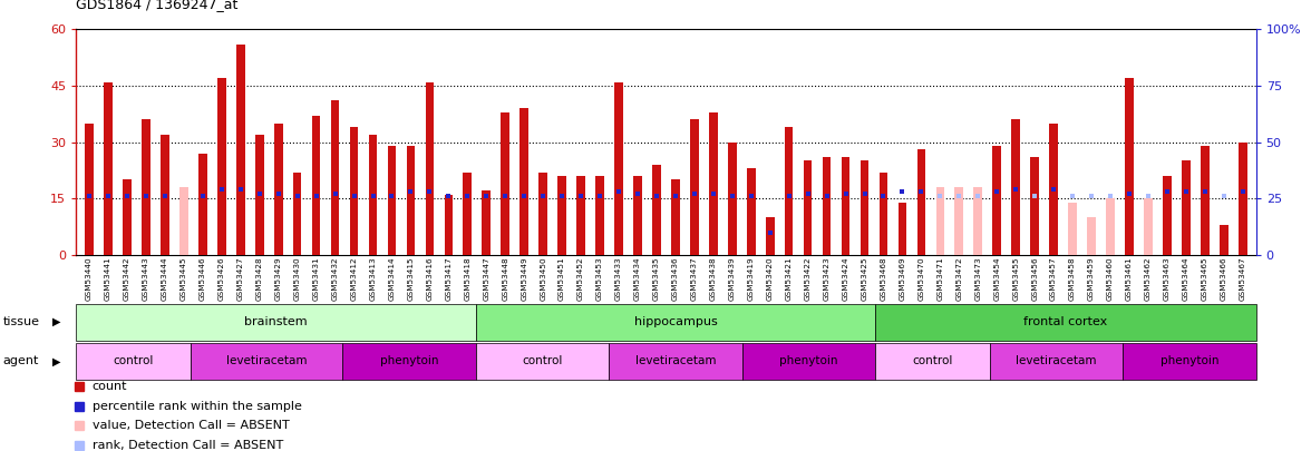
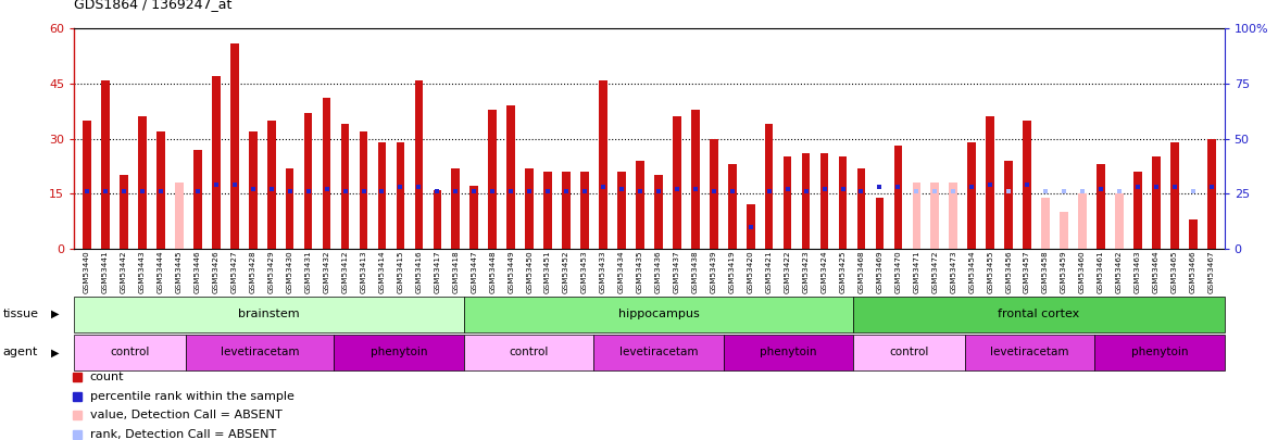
GSM53420: 10 -> 12
GSM53456: 26 -> 24
GSM53461: 47 -> 23
